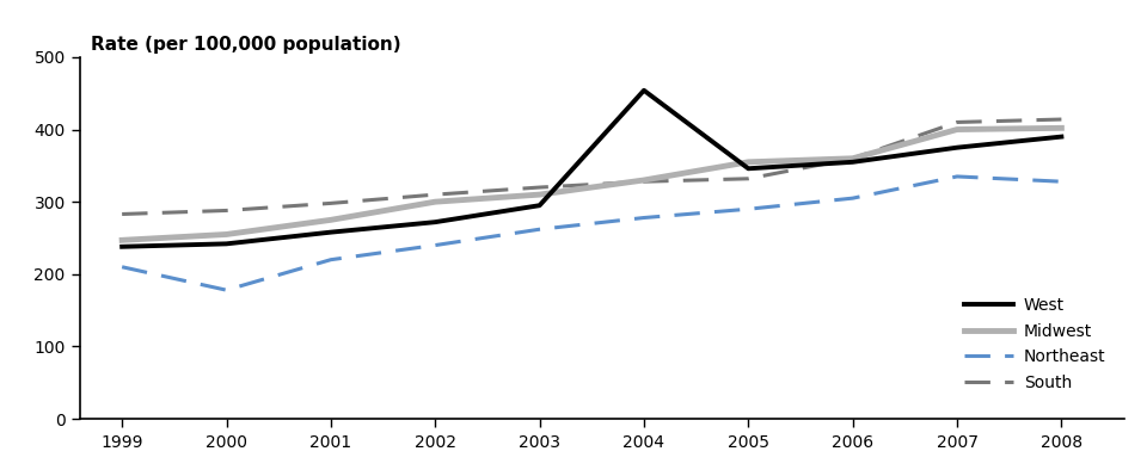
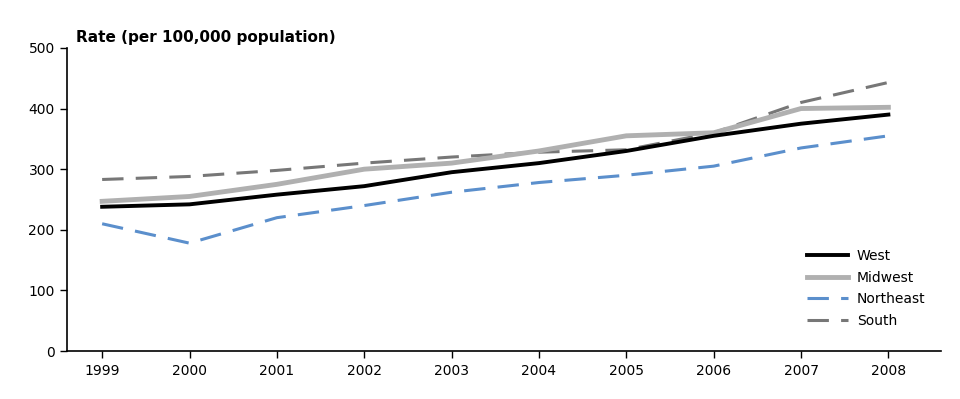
West/2004: 454 -> 310
West/2005: 346 -> 330
Northeast/2008: 328 -> 355
South/2008: 414 -> 443
